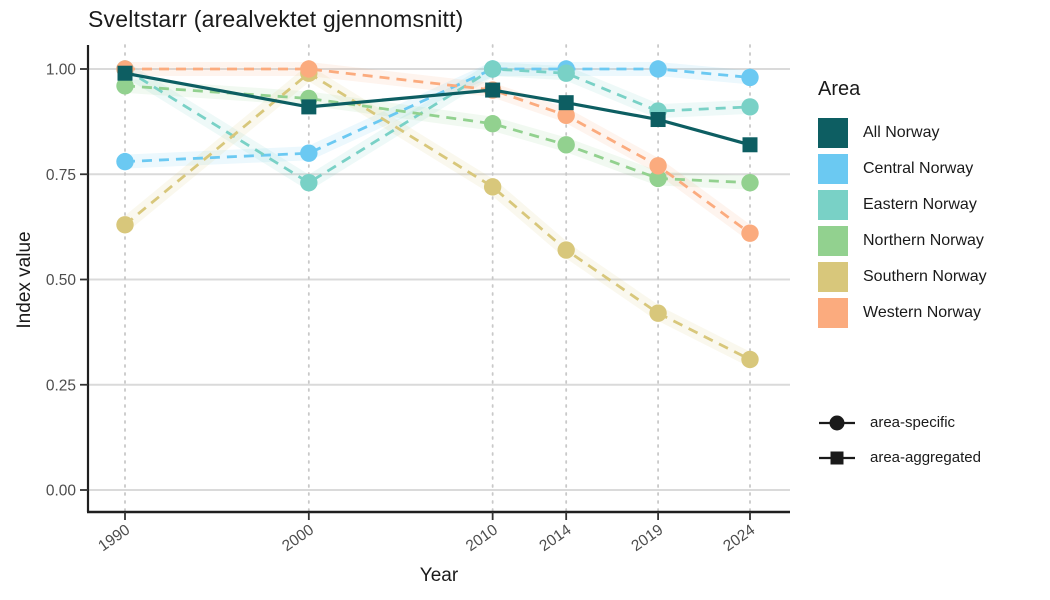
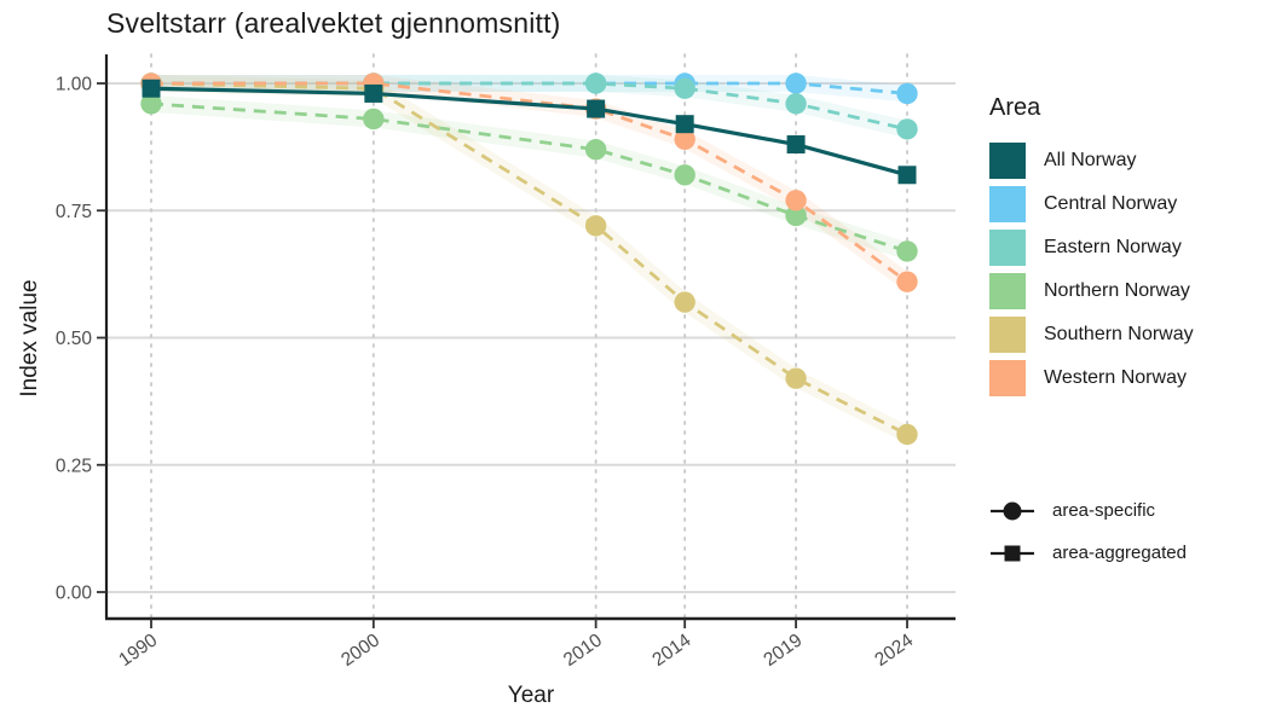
Central Norway/1990: 0.78 -> 1.00
Southern Norway/1990: 0.63 -> 1.00
All Norway/2000: 0.91 -> 0.98
Central Norway/2000: 0.80 -> 1.00
Eastern Norway/2000: 0.73 -> 1.00
Eastern Norway/2019: 0.90 -> 0.96
Northern Norway/2024: 0.73 -> 0.67
